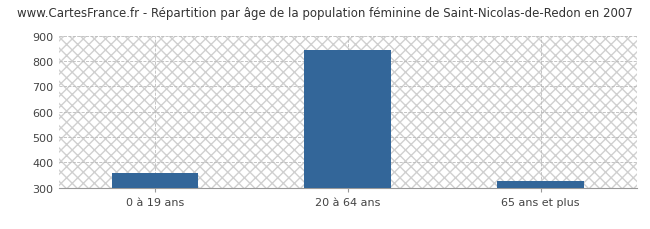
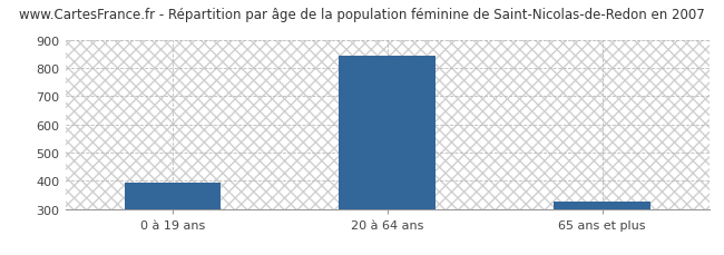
0 à 19 ans: 358 -> 395
